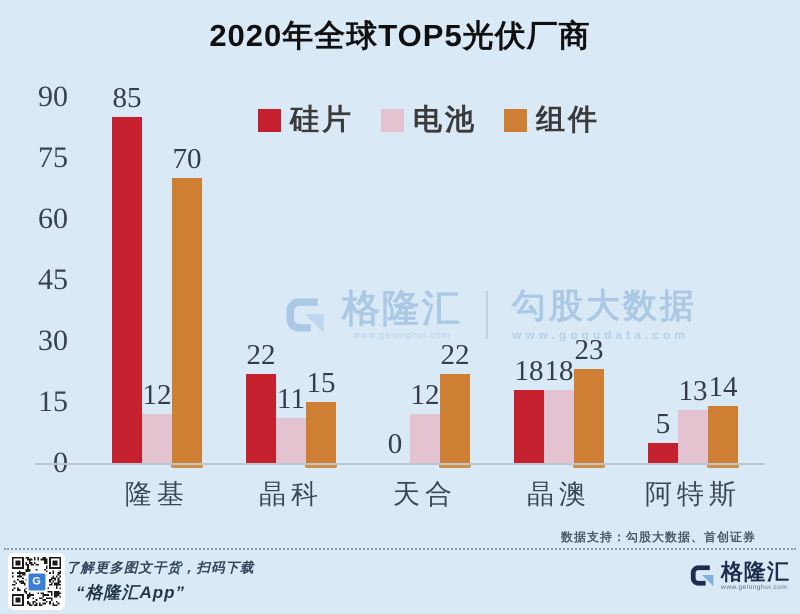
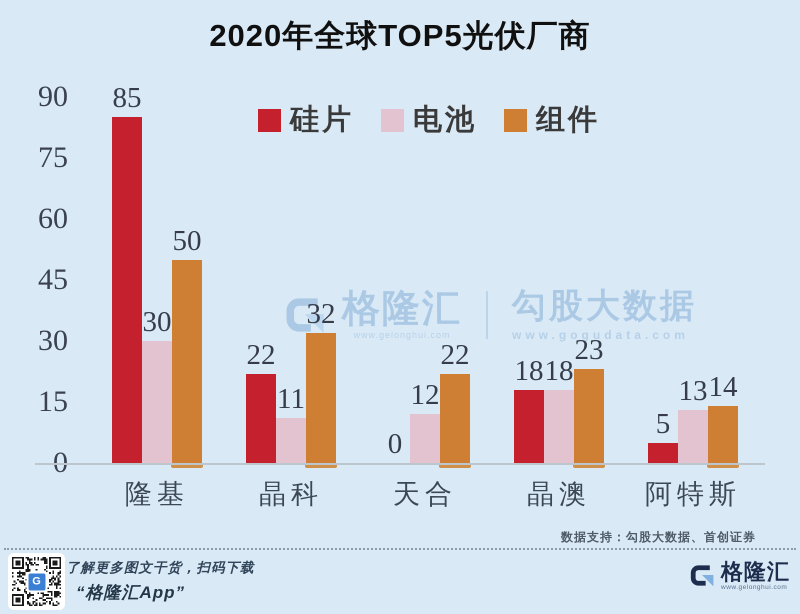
电池/隆基: 12 -> 30
组件/隆基: 70 -> 50
组件/晶科: 15 -> 32
